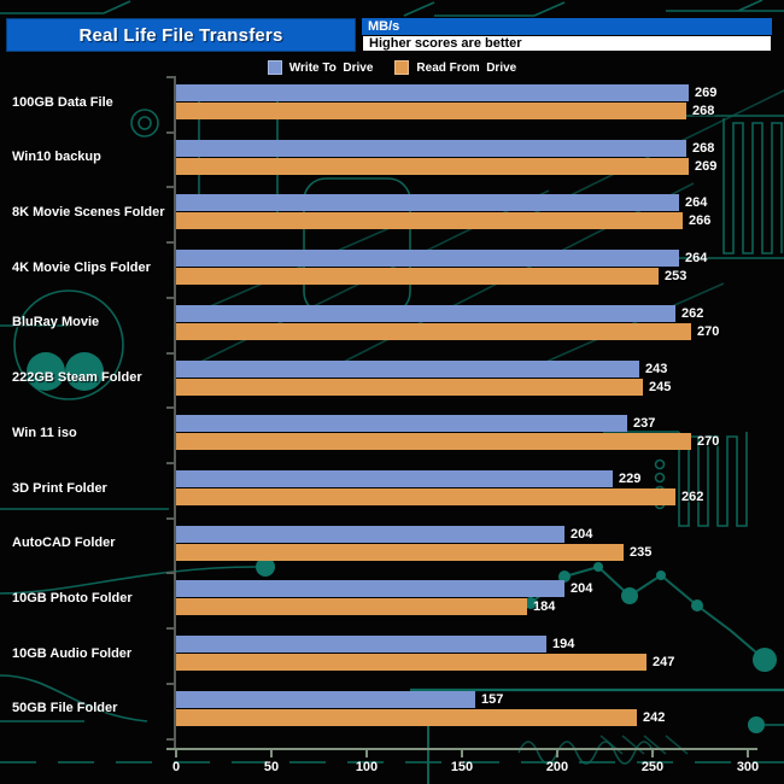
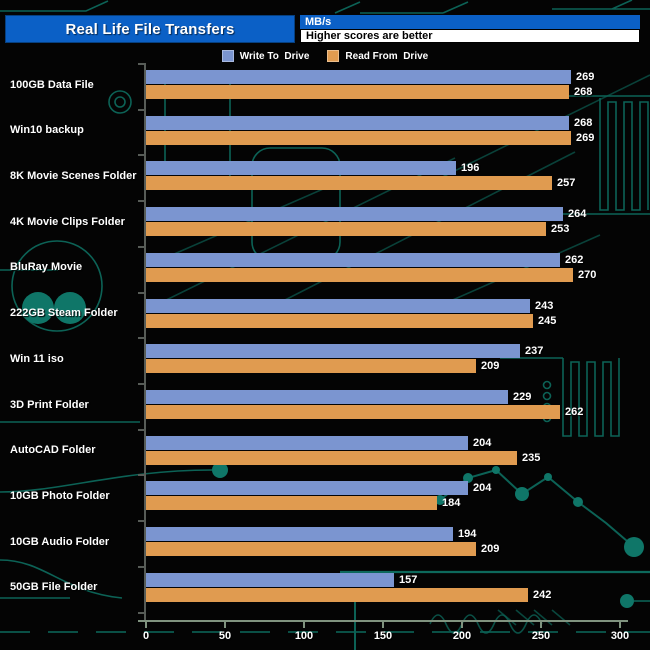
Write To Drive/8K Movie Scenes Folder: 264 -> 196
Read From Drive/8K Movie Scenes Folder: 266 -> 257
Read From Drive/Win 11 iso: 270 -> 209
Read From Drive/10GB Audio Folder: 247 -> 209
